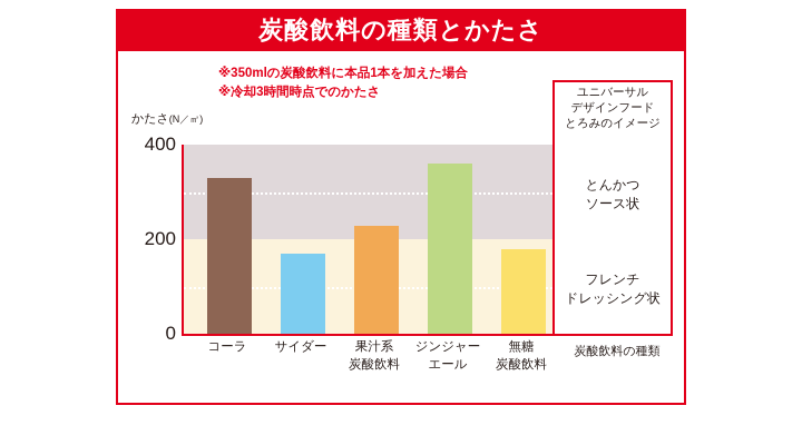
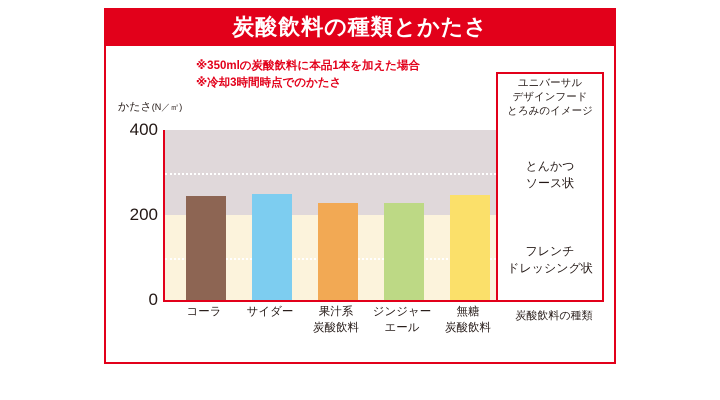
コーラ: 330 -> 240
サイダー: 170 -> 250
ジンジャー エール: 360 -> 230
無糖 炭酸飲料: 180 -> 250
